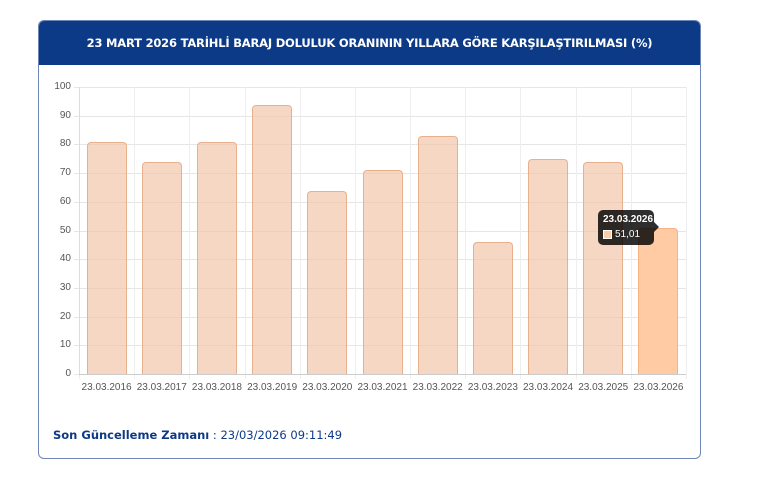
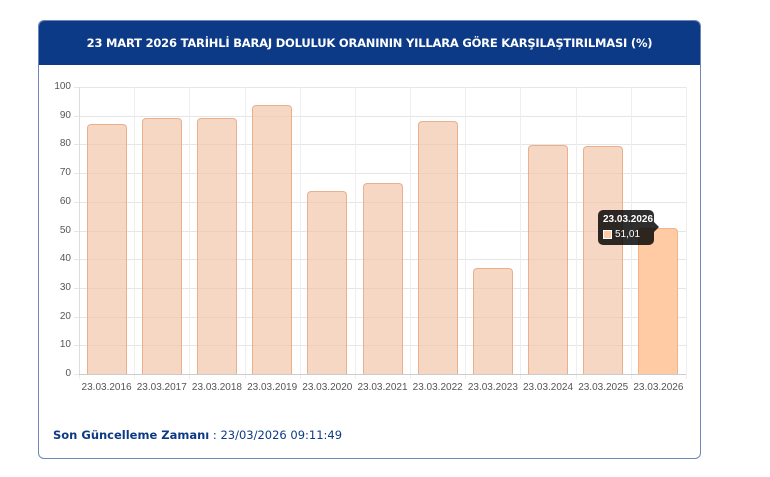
23.03.2016: 81 -> 87
23.03.2017: 74 -> 89
23.03.2018: 81 -> 89
23.03.2021: 71 -> 66
23.03.2022: 83 -> 88
23.03.2023: 46 -> 37
23.03.2024: 75 -> 80
23.03.2025: 74 -> 79
